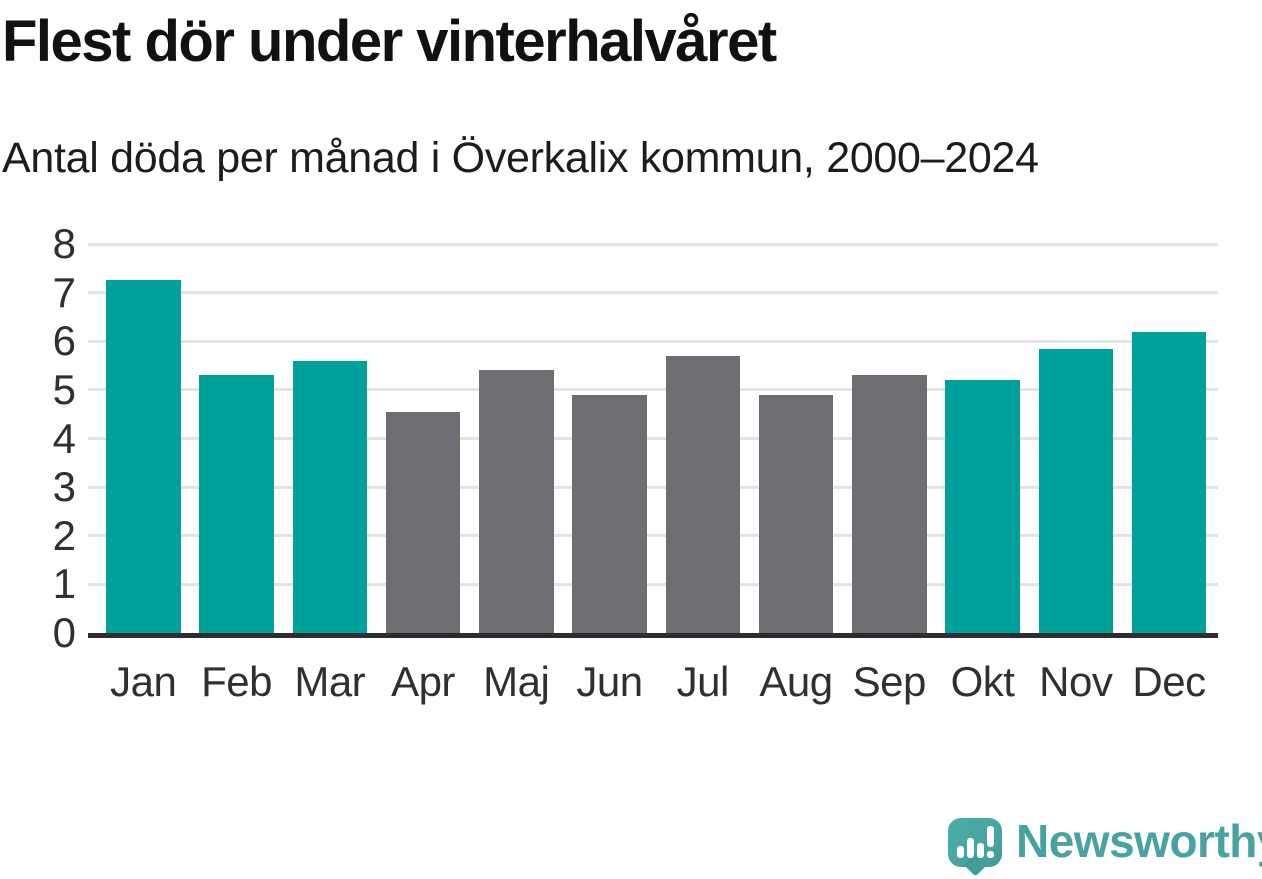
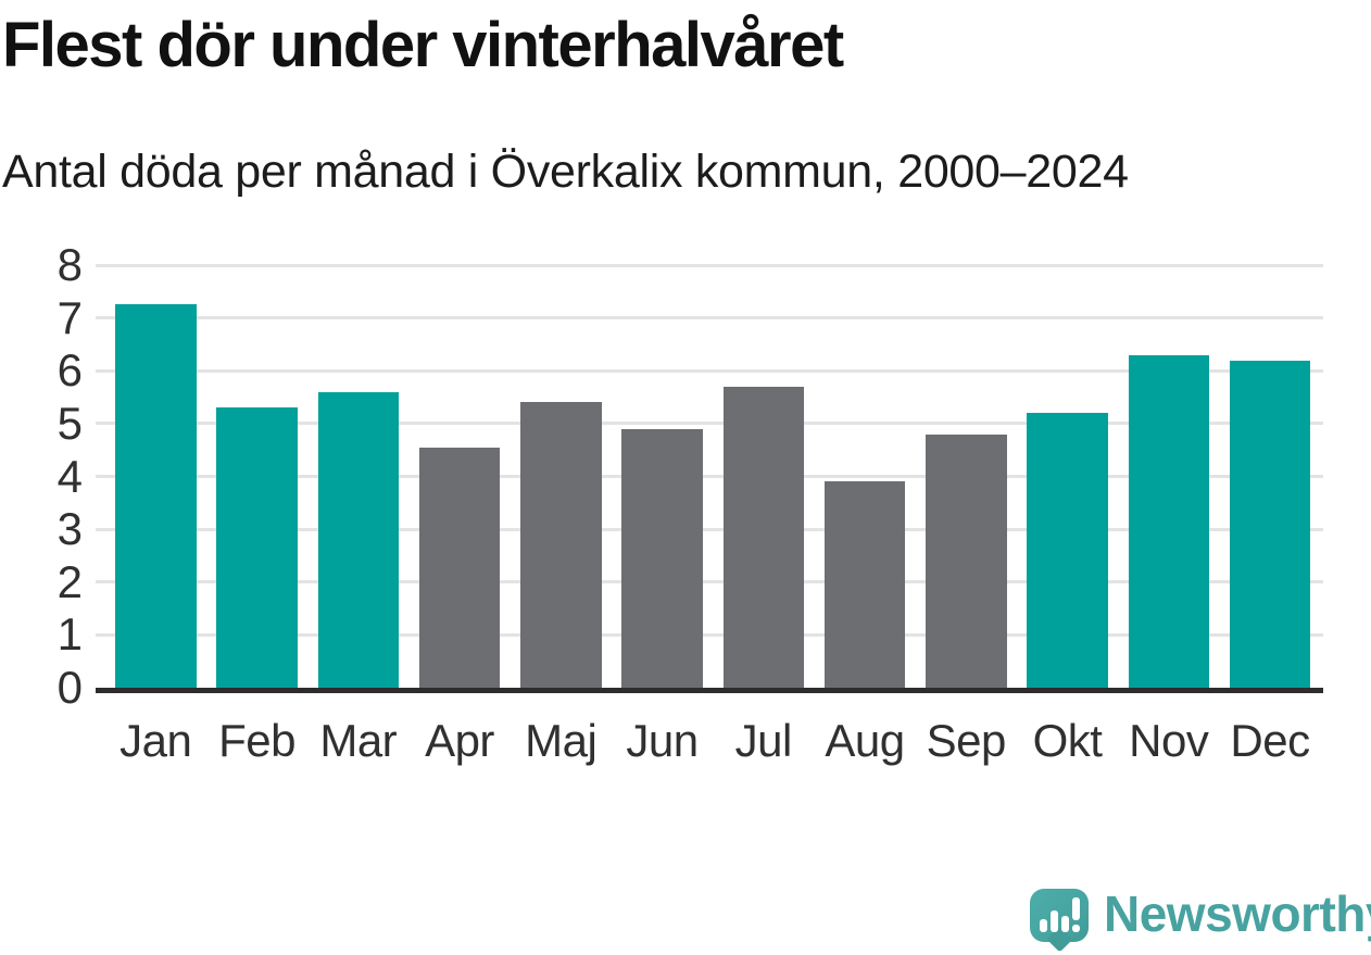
Aug: 4.9 -> 3.9
Sep: 5.3 -> 4.8
Nov: 5.8 -> 6.3
